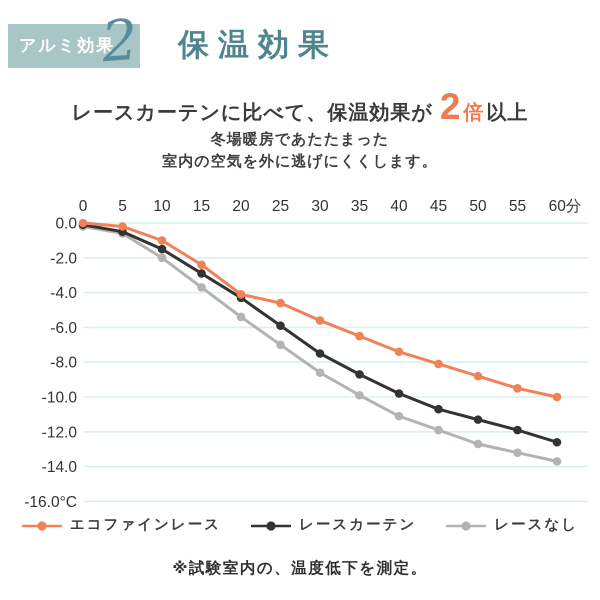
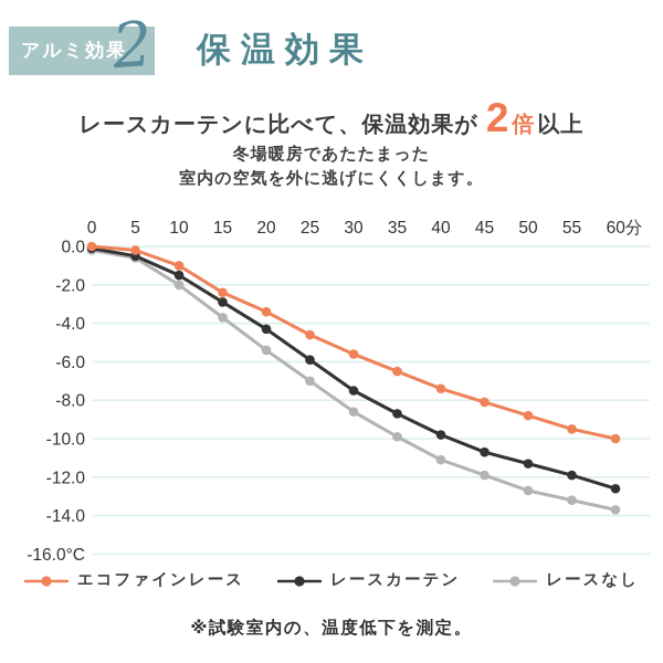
エコファインレース/20: -4.1 -> -3.4
